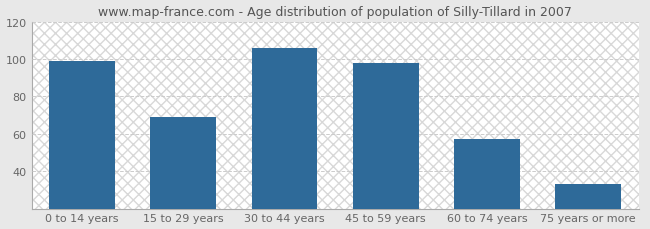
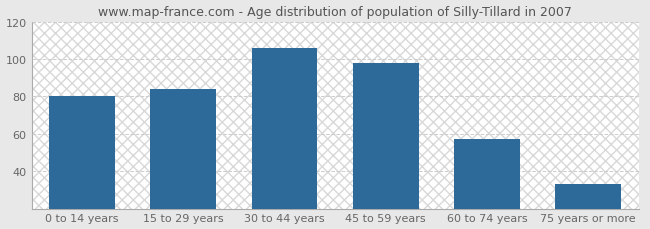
0 to 14 years: 99 -> 80
15 to 29 years: 69 -> 84
